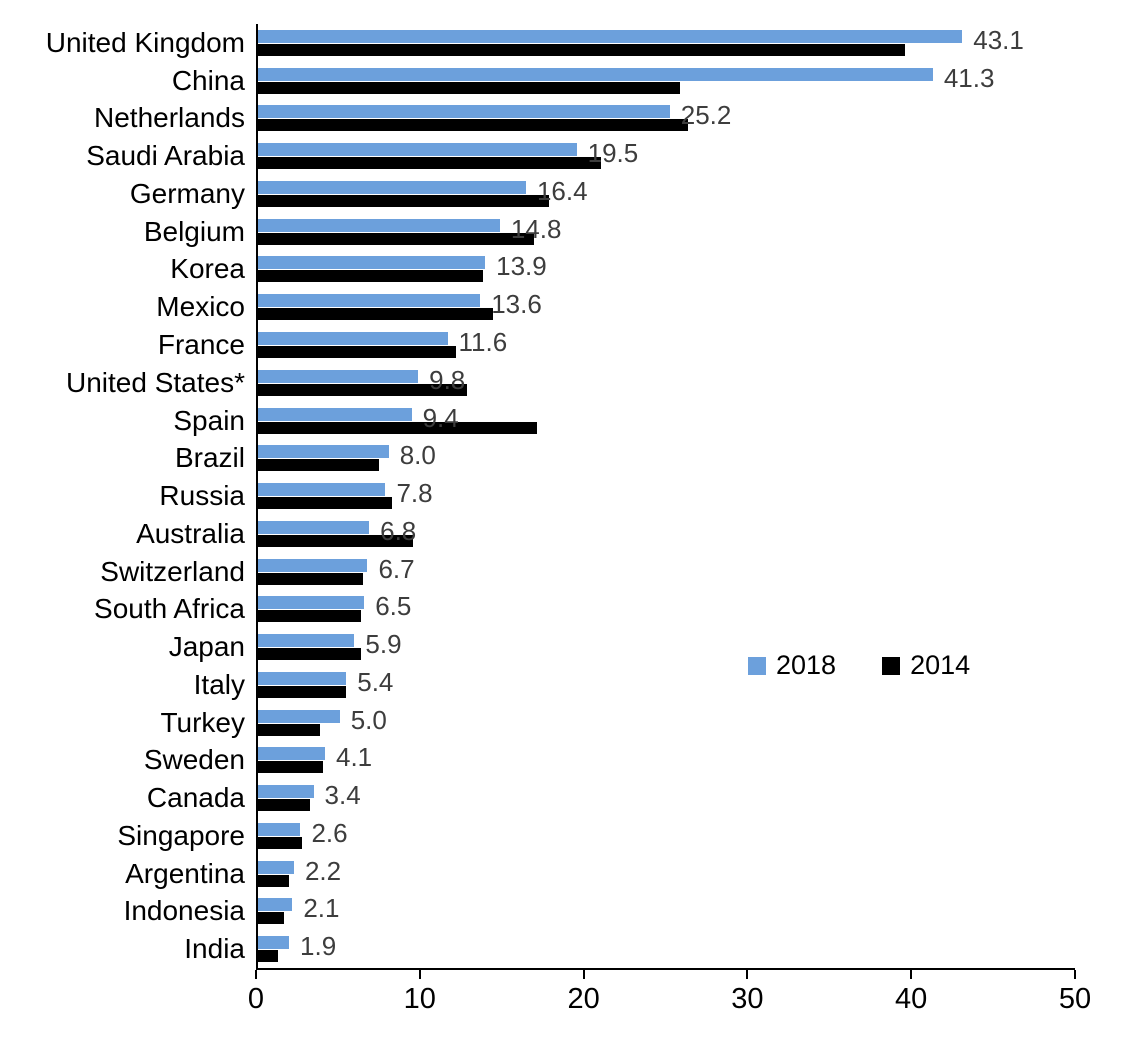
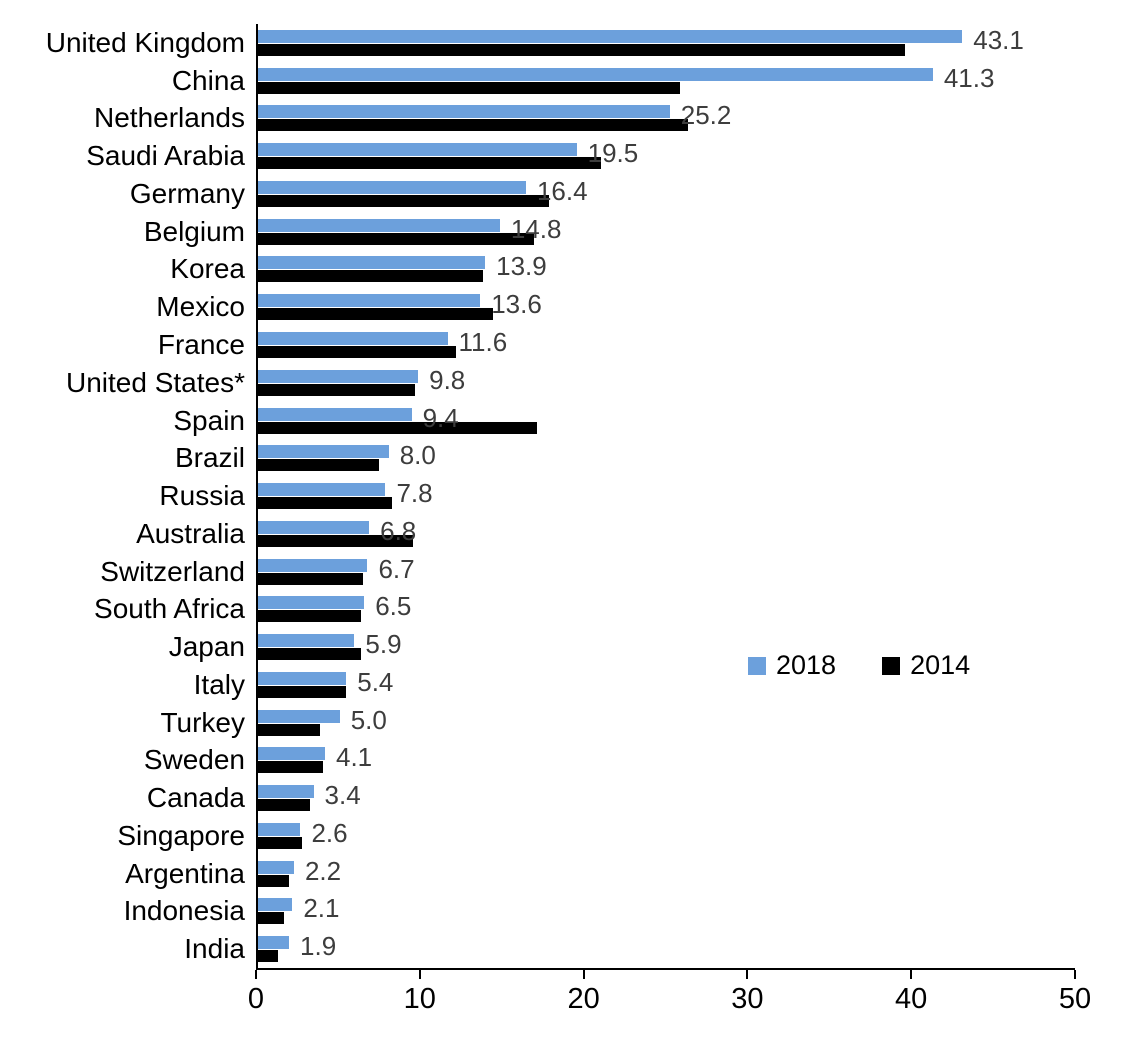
2014/United States*: 12.8 -> 9.6
